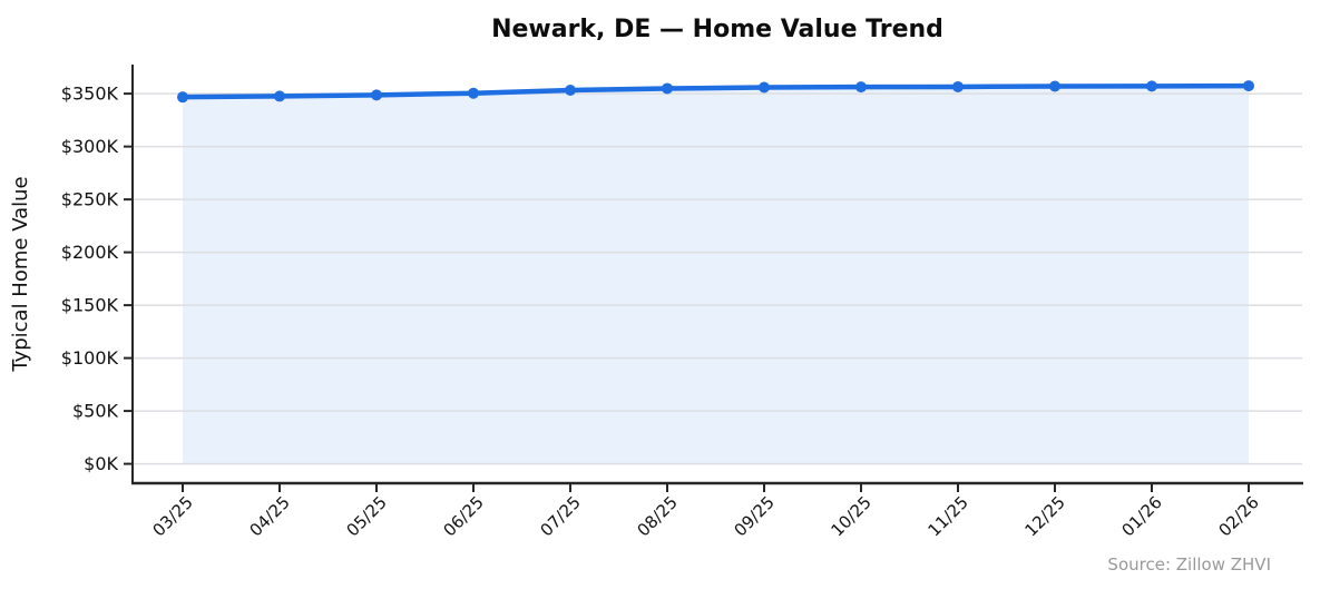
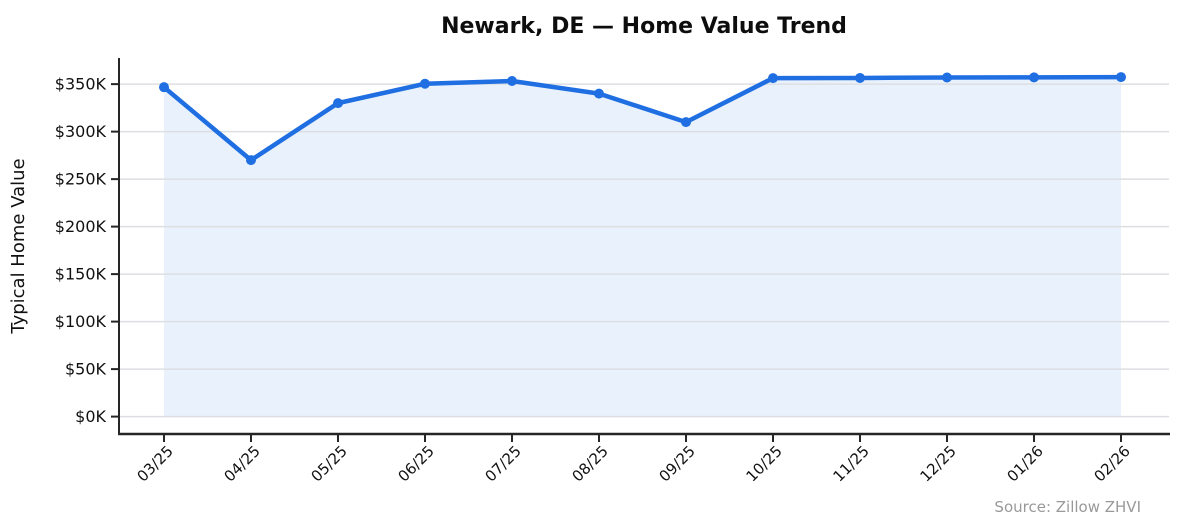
04/25: $350K -> $270K
05/25: $350K -> $330K
08/25: $350K -> $340K
09/25: $360K -> $310K
